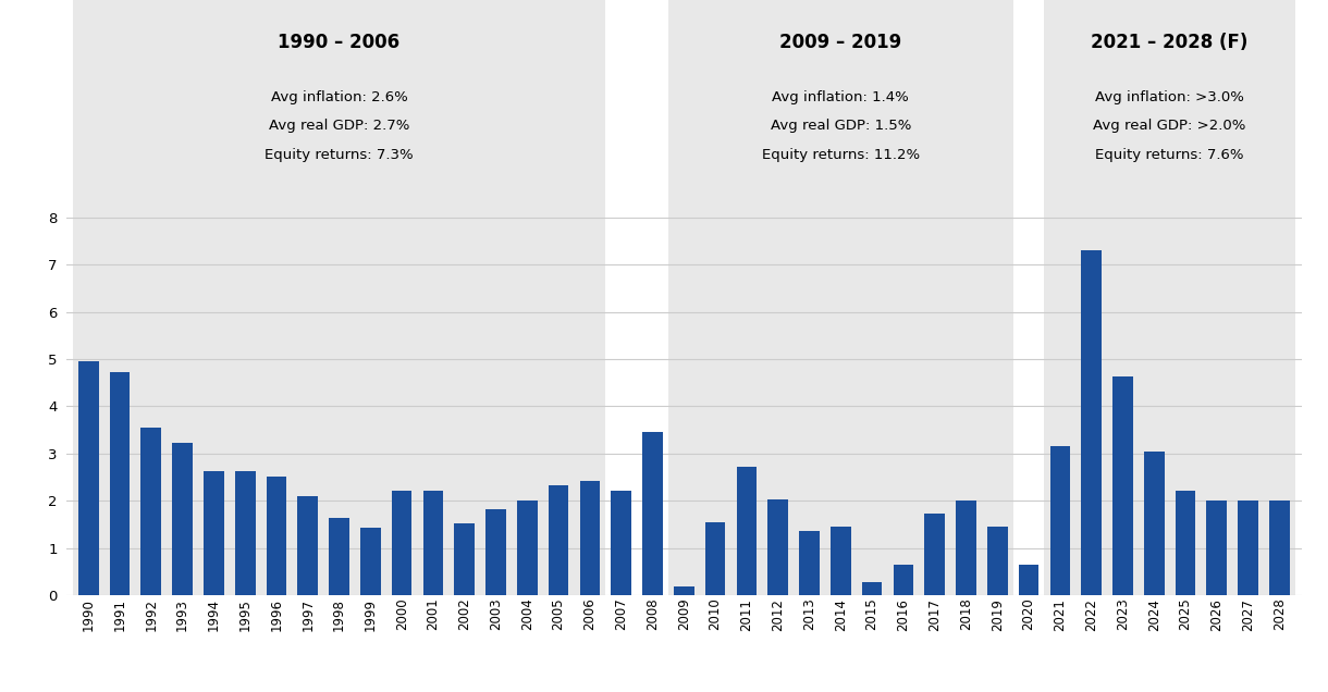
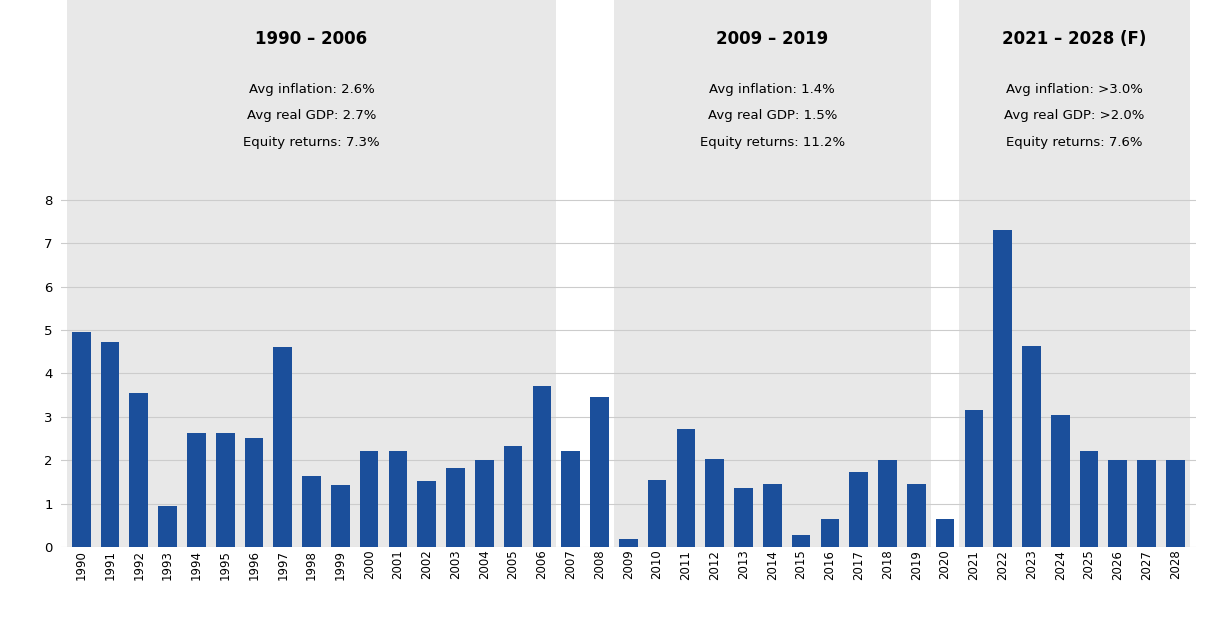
1993: 3.22 -> 0.95
1997: 2.10 -> 4.60
2006: 2.42 -> 3.70
